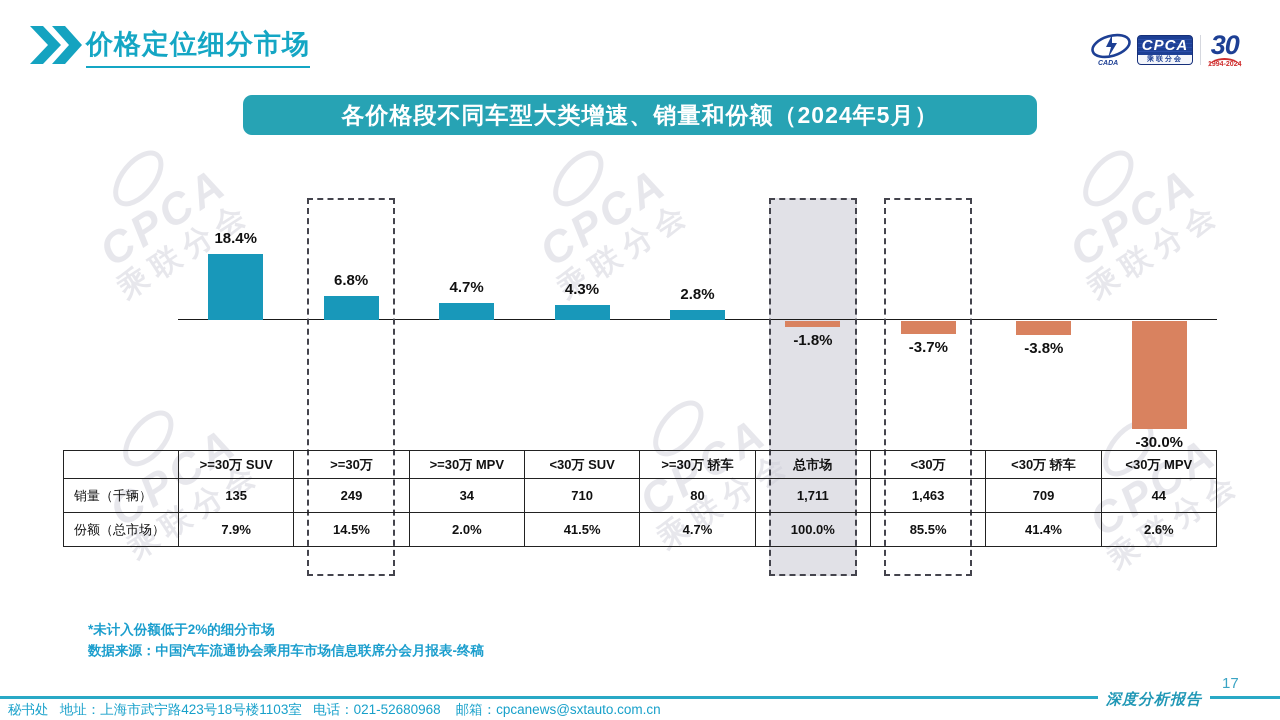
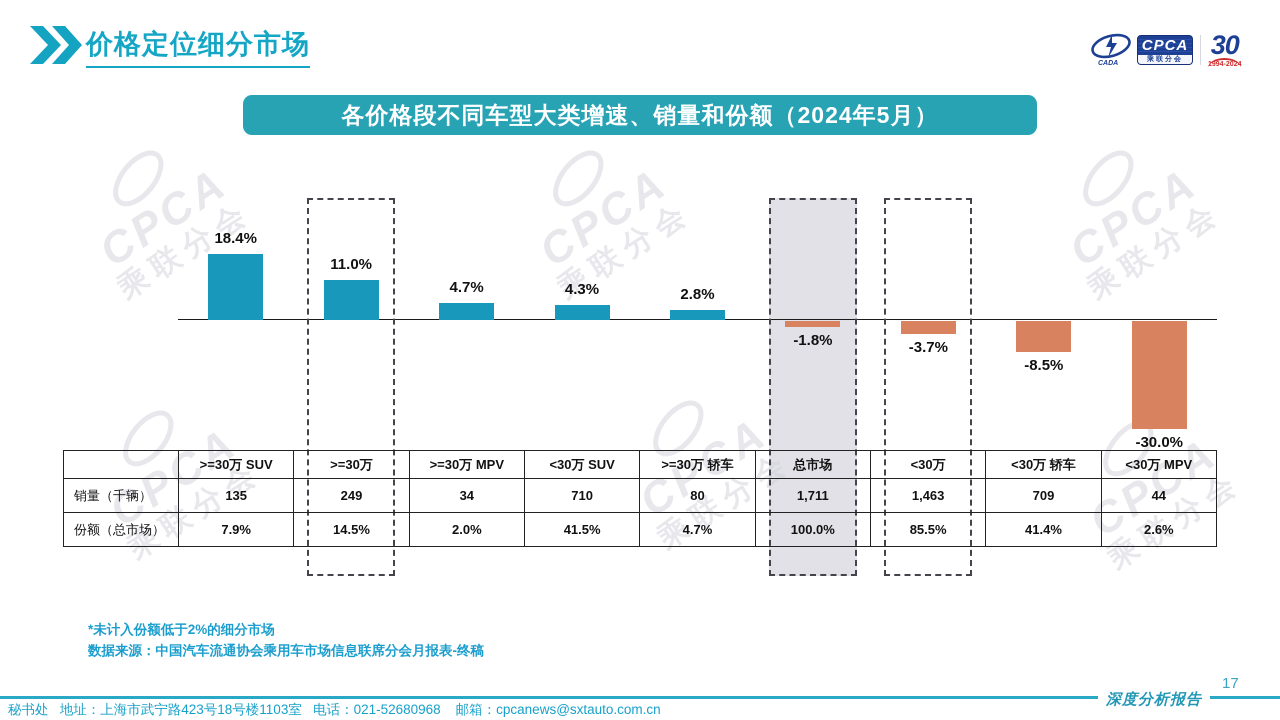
>=30万: 6.8% -> 11.0%
<30万 轿车: -3.8% -> -8.5%
